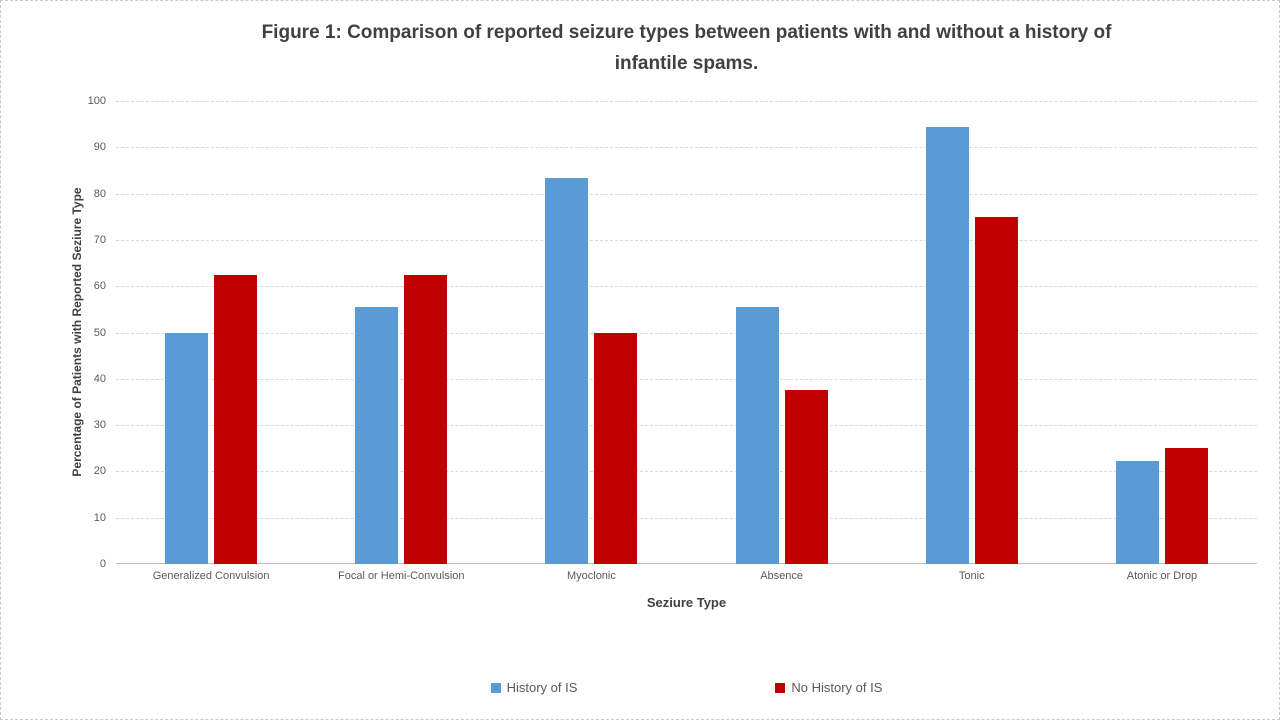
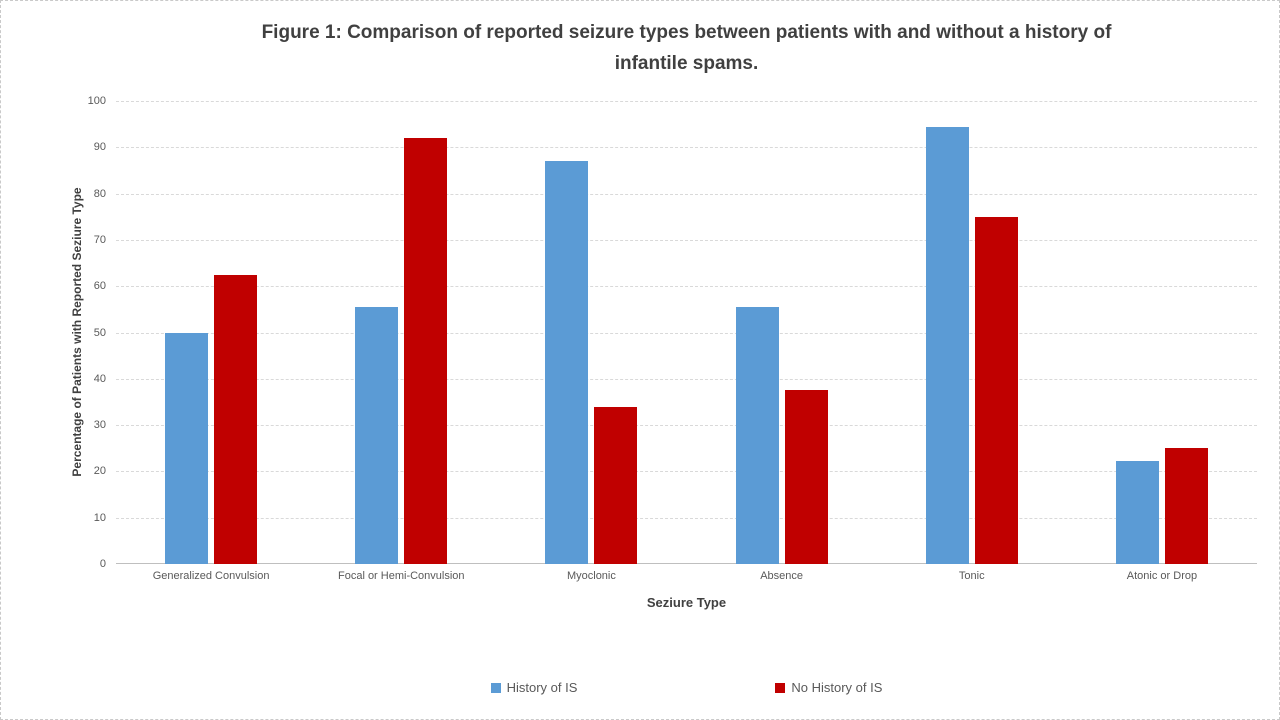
No History of IS/Focal or Hemi-Convulsion: 62 -> 92
History of IS/Myoclonic: 83 -> 87
No History of IS/Myoclonic: 50 -> 34
